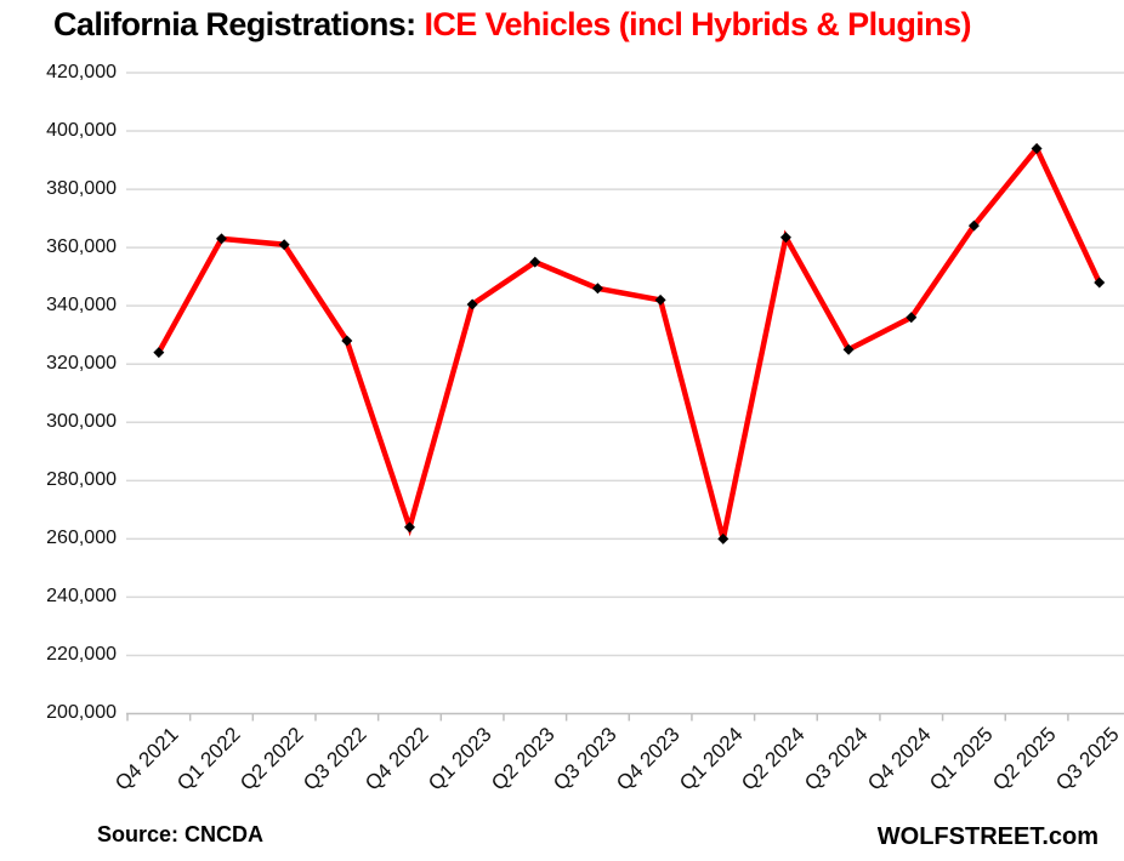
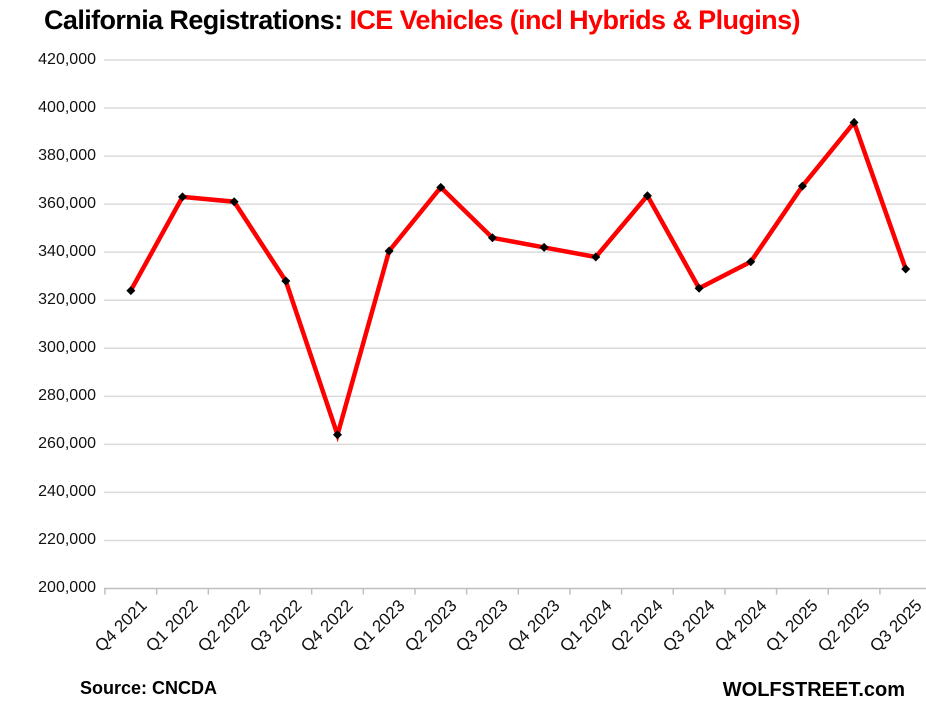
Q2 2023: 355000 -> 367000
Q1 2024: 260000 -> 338000
Q3 2025: 348000 -> 333000
